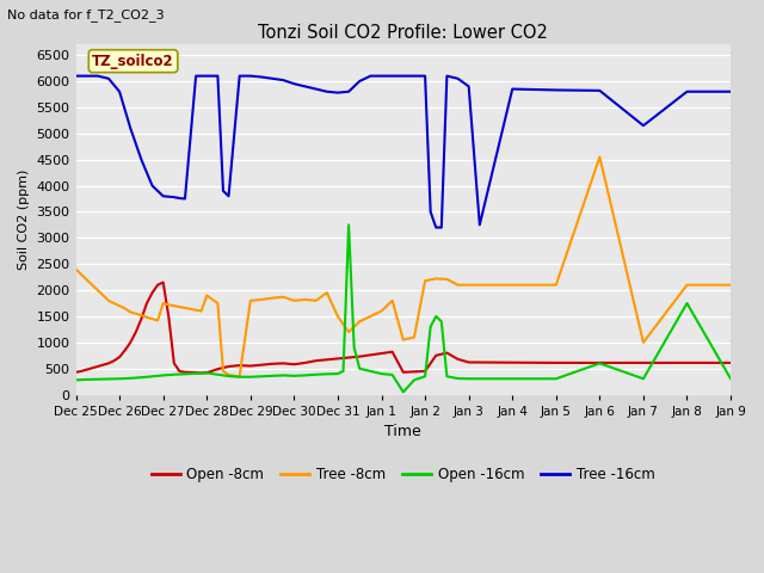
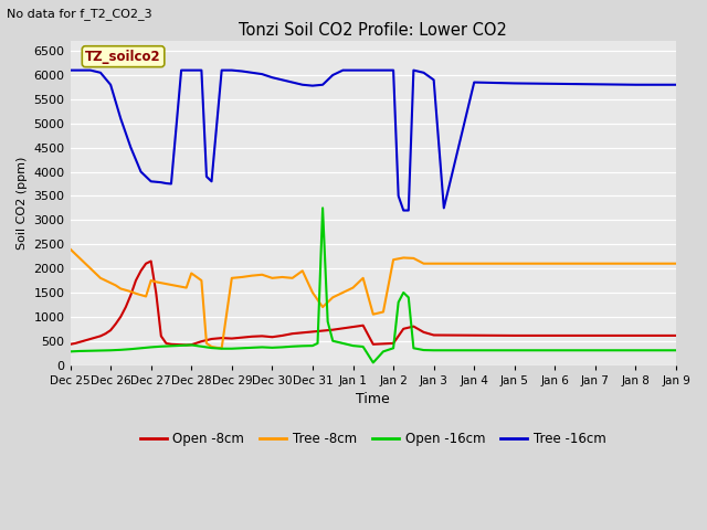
Tree -8cm/Jan 6: 4550 -> 2100
Open -16cm/Jan 6: 600 -> 300
Tree -8cm/Jan 7: 1000 -> 2100
Tree -16cm/Jan 7: 5150 -> 5810
Open -16cm/Jan 8: 1750 -> 300
